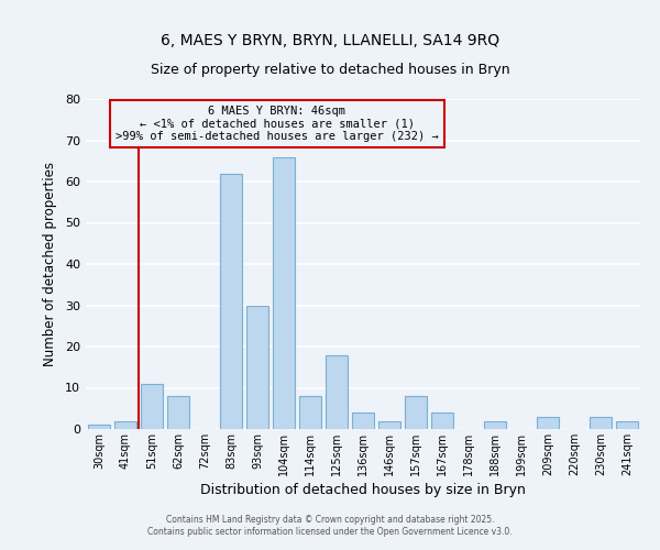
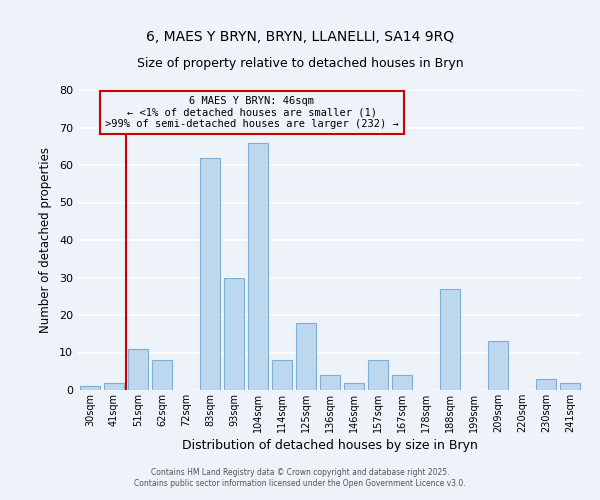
188sqm: 2 -> 27
209sqm: 3 -> 13
